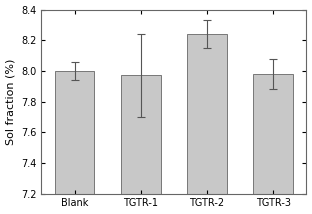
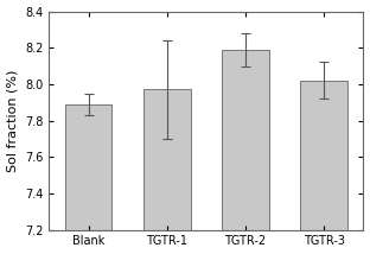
Blank: 8.00 -> 7.89
TGTR-2: 8.24 -> 8.19
TGTR-3: 7.98 -> 8.02
